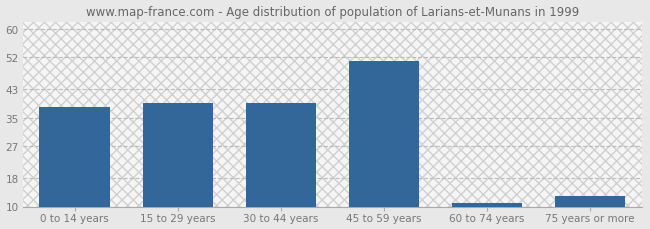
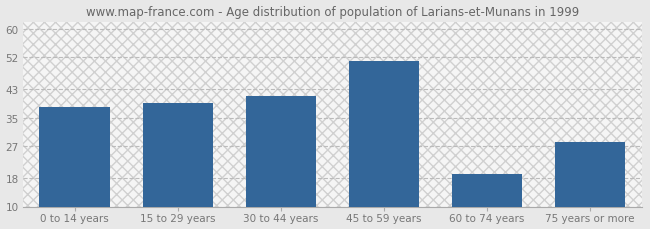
30 to 44 years: 39 -> 41
60 to 74 years: 11 -> 19
75 years or more: 13 -> 28
